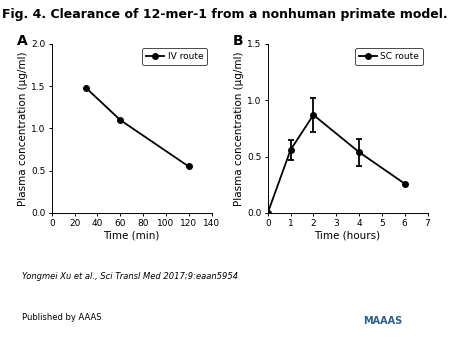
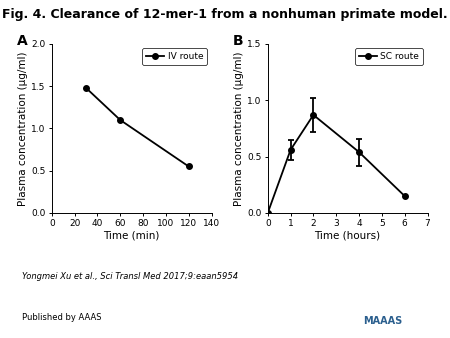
6: 0.26 -> 0.15
